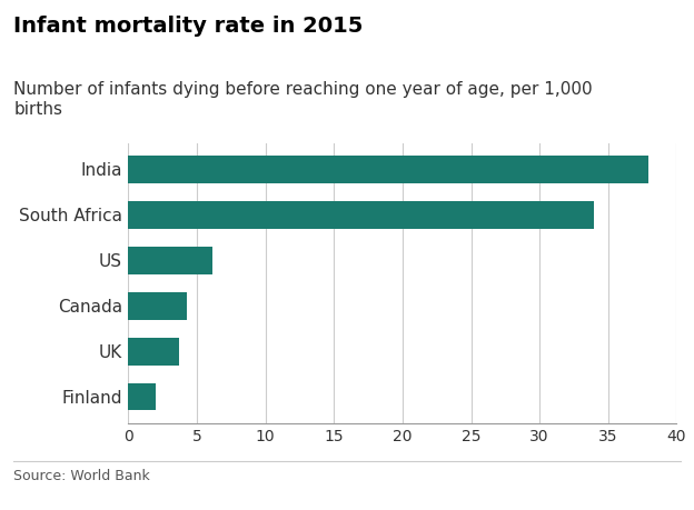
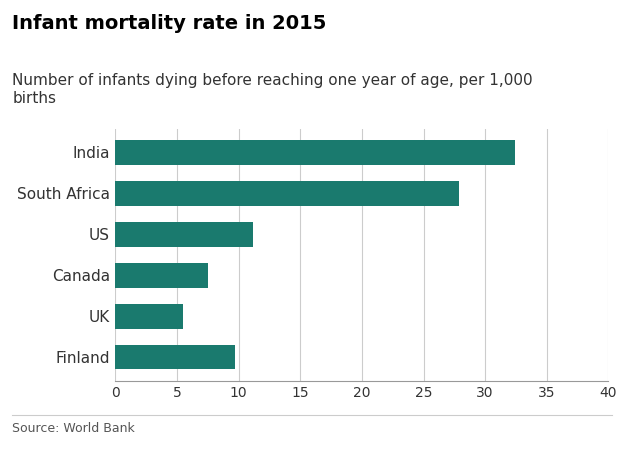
India: 37.9 -> 32.4
South Africa: 34.0 -> 27.9
US: 6.1 -> 11.2
Canada: 4.3 -> 7.5
UK: 3.7 -> 5.5
Finland: 2.0 -> 9.7
